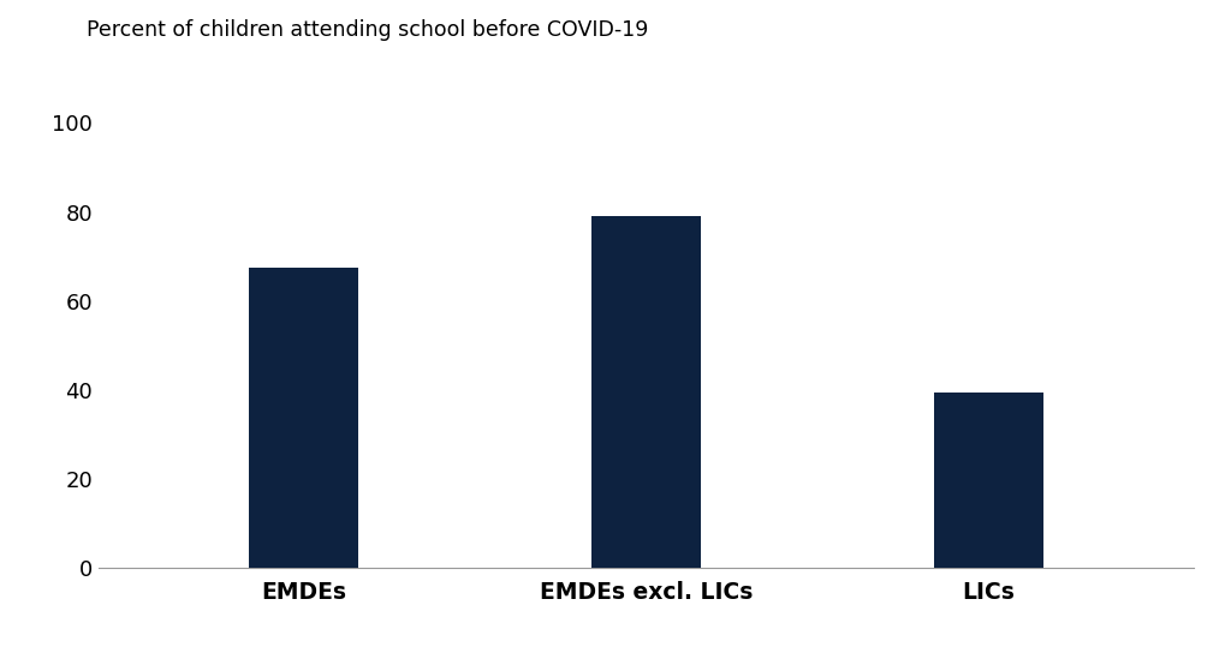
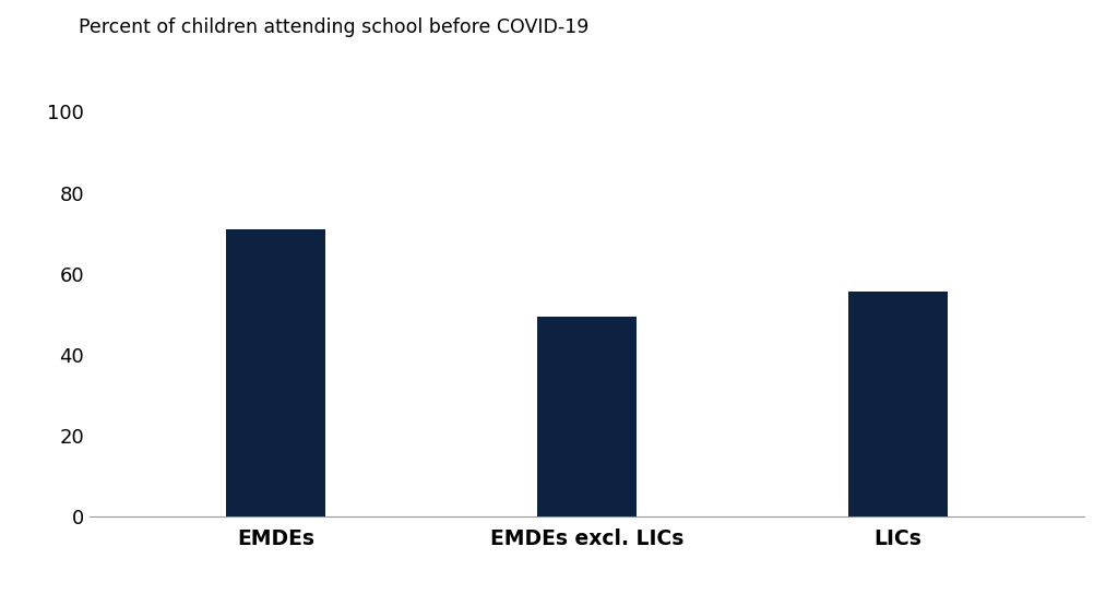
EMDEs: 67.5 -> 71.0
EMDEs excl. LICs: 79.0 -> 49.5
LICs: 39.5 -> 55.5
